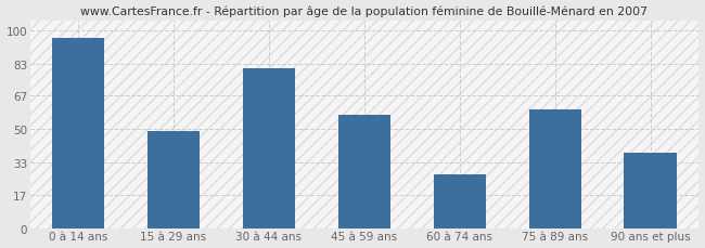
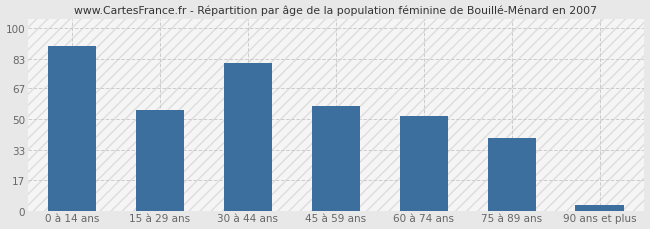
0 à 14 ans: 96 -> 90
15 à 29 ans: 49 -> 55
60 à 74 ans: 27 -> 52
75 à 89 ans: 60 -> 40
90 ans et plus: 38 -> 3
